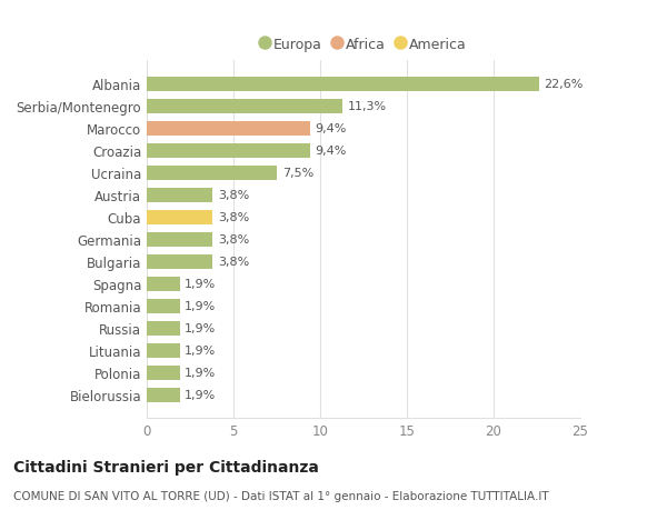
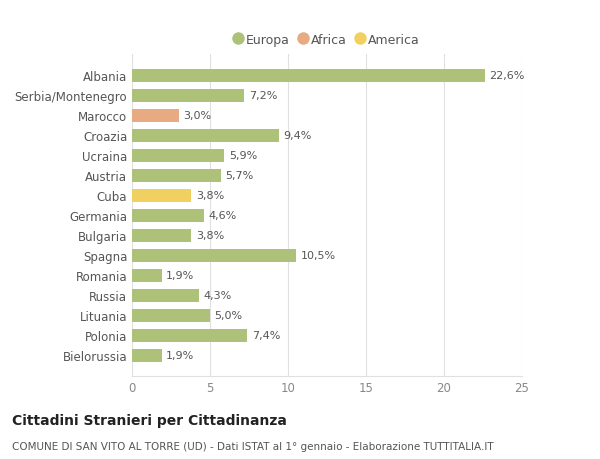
Serbia/Montenegro: 11,3% -> 7,2%
Marocco: 9,4% -> 3,0%
Ucraina: 7,5% -> 5,9%
Austria: 3,8% -> 5,7%
Germania: 3,8% -> 4,6%
Spagna: 1,9% -> 10,5%
Russia: 1,9% -> 4,3%
Lituania: 1,9% -> 5,0%
Polonia: 1,9% -> 7,4%
